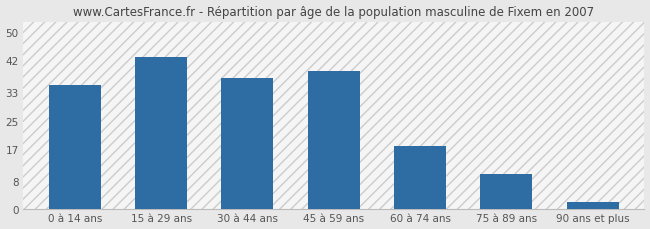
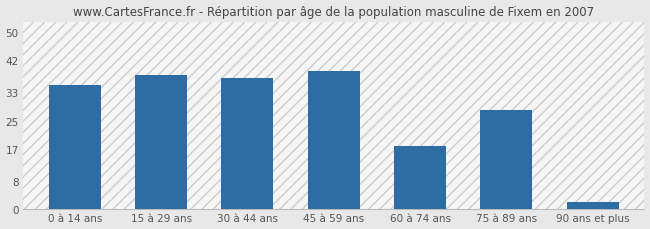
15 à 29 ans: 43 -> 38
75 à 89 ans: 10 -> 28
